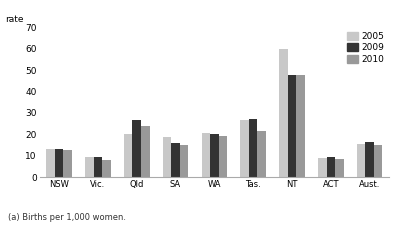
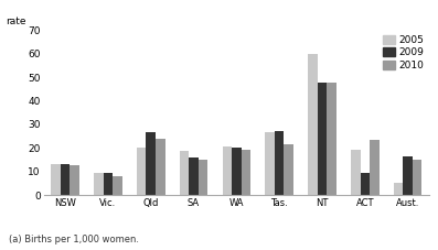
2005/ACT: 9.0 -> 19.0
2010/ACT: 8.5 -> 23.5
2005/Aust.: 15.5 -> 5.0
